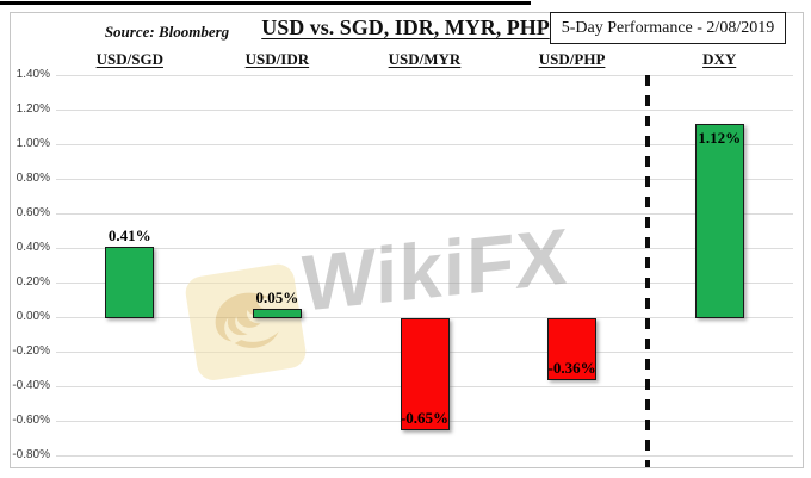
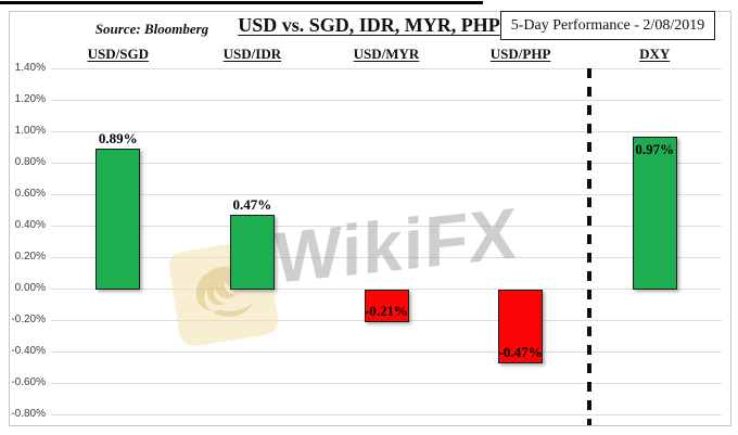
USD/SGD: 0.41% -> 0.89%
USD/IDR: 0.05% -> 0.47%
USD/MYR: -0.65% -> -0.21%
USD/PHP: -0.36% -> -0.47%
DXY: 1.12% -> 0.97%
